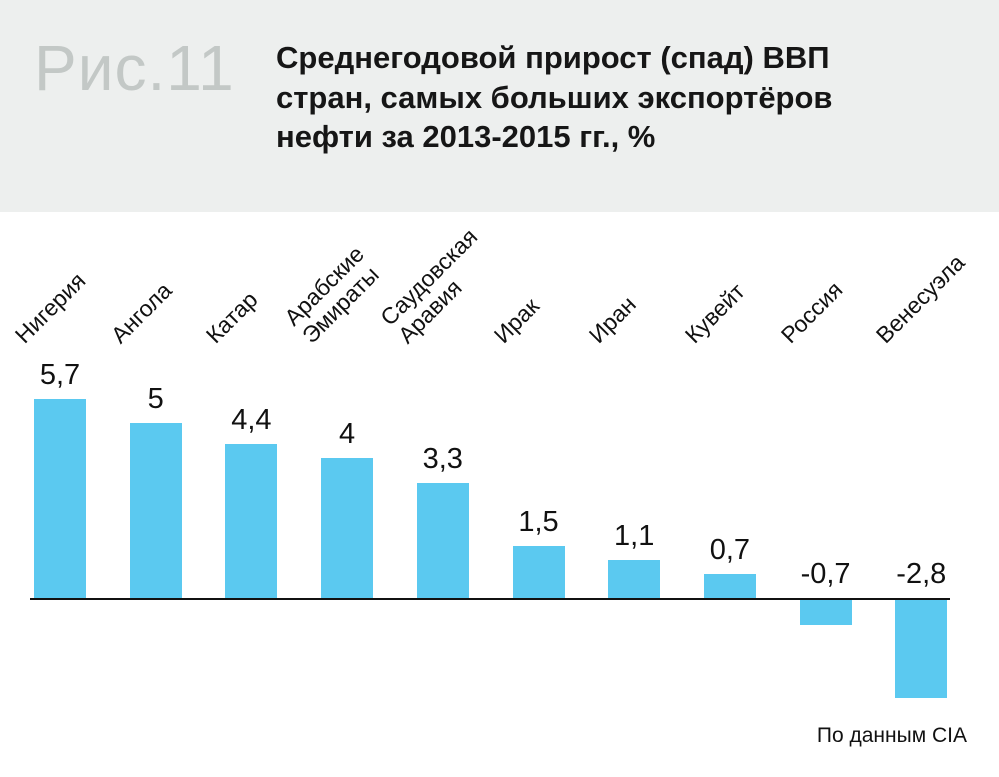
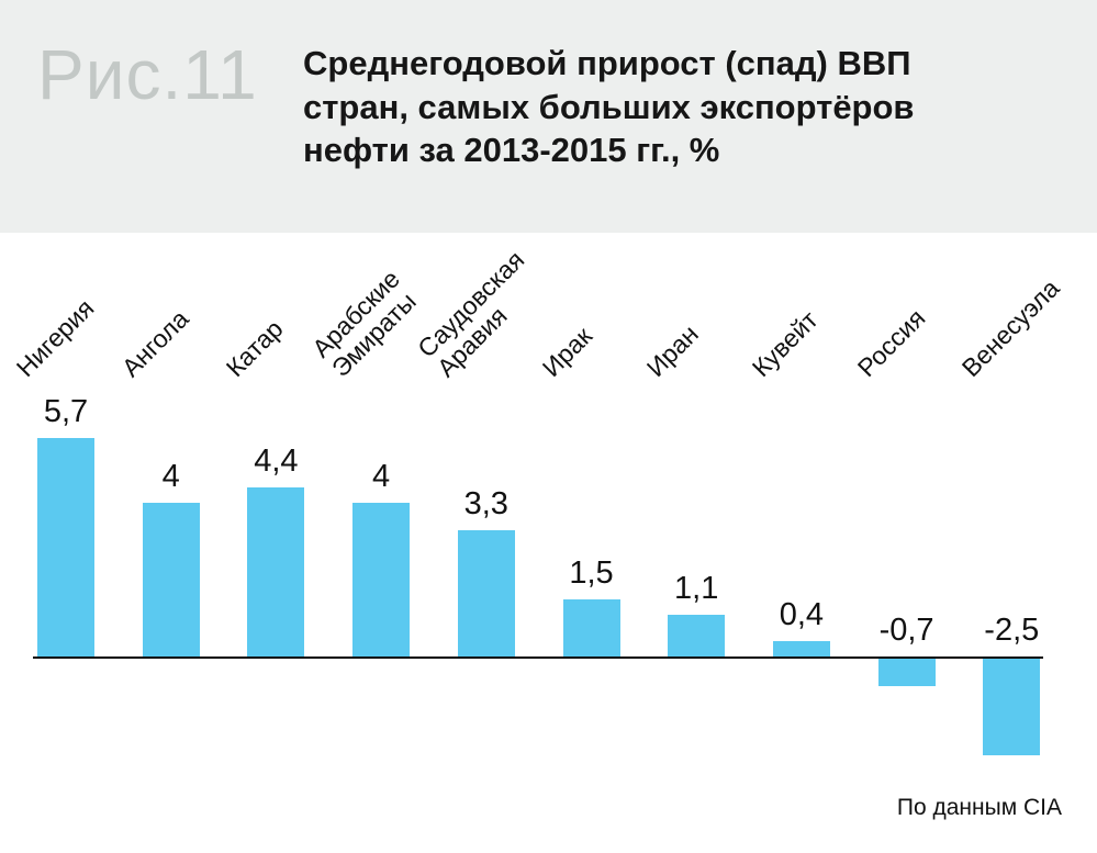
Ангола: 5 -> 4
Кувейт: 0,7 -> 0,4
Венесуэла: -2,8 -> -2,5
